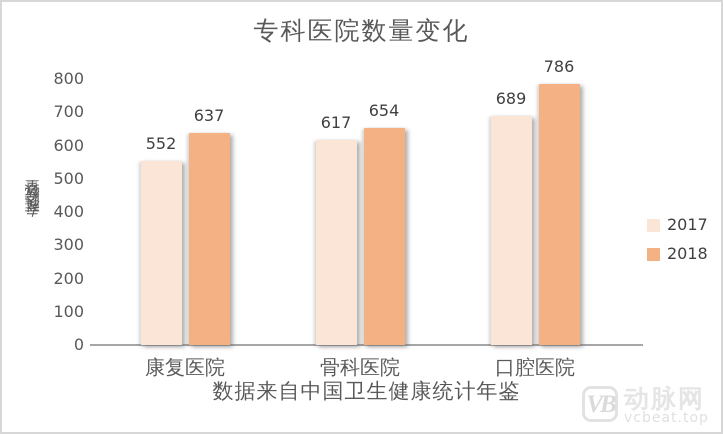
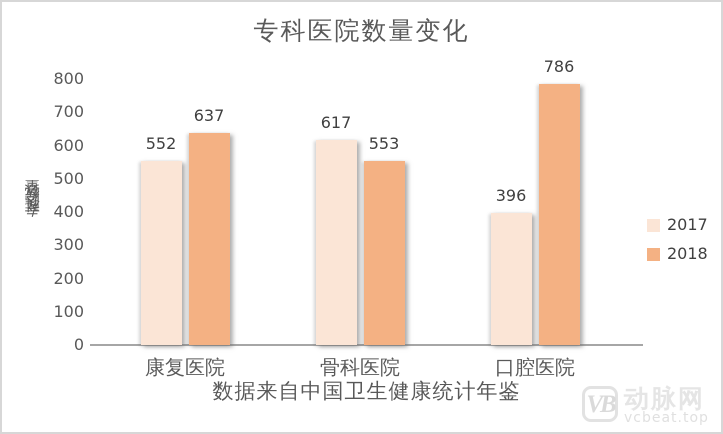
2018/骨科医院: 654 -> 553
2017/口腔医院: 689 -> 396
